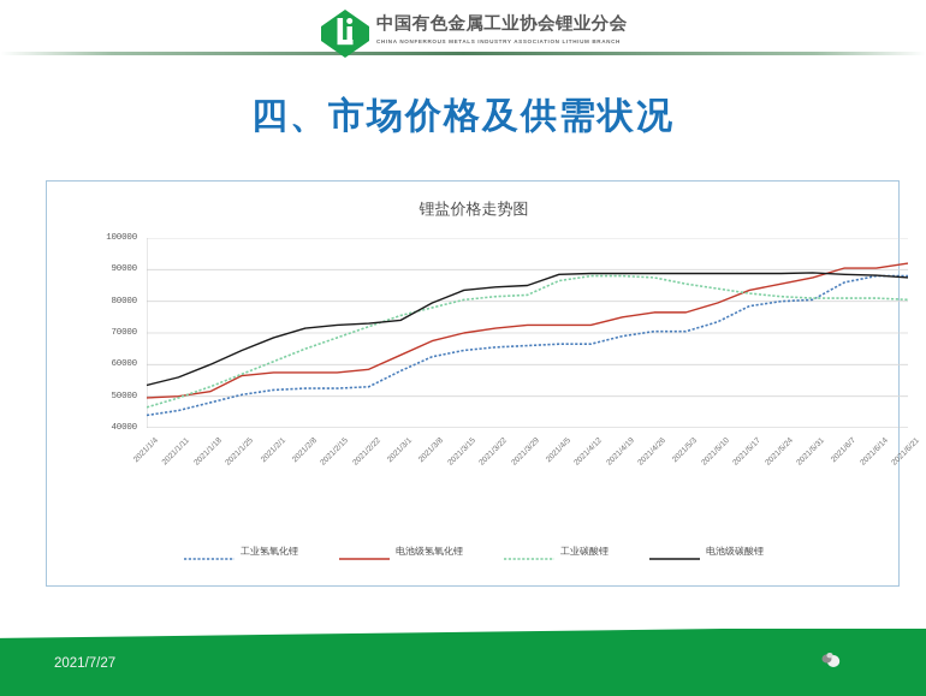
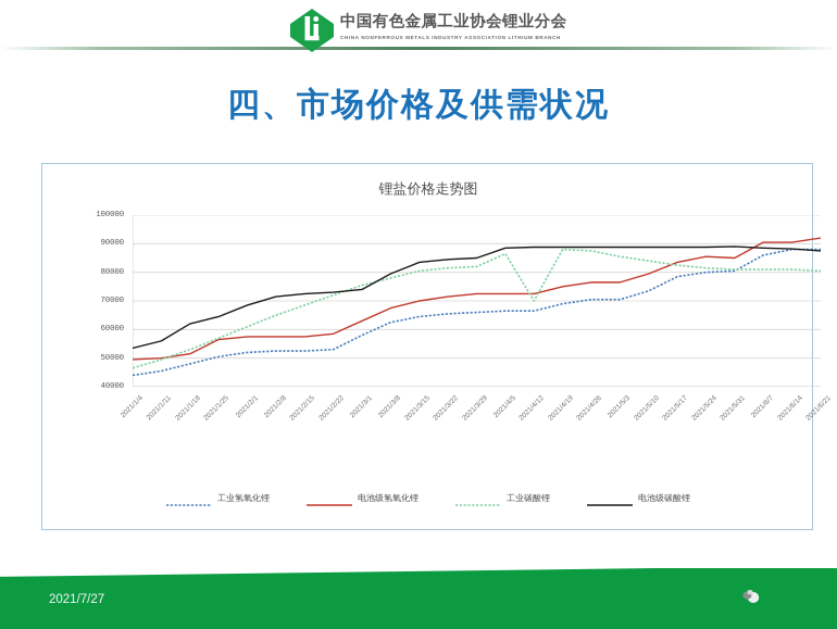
电池级碳酸锂/2021/1/18: 60000 -> 62000
工业碳酸锂/2021/4/12: 88000 -> 70000
电池级氢氧化锂/2021/5/31: 88000 -> 85000
